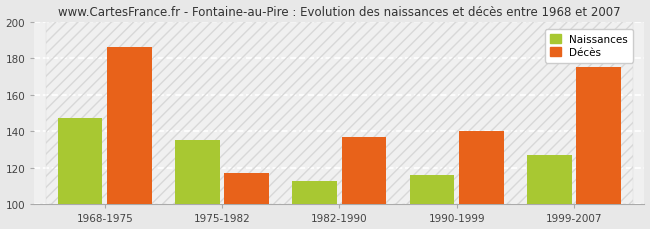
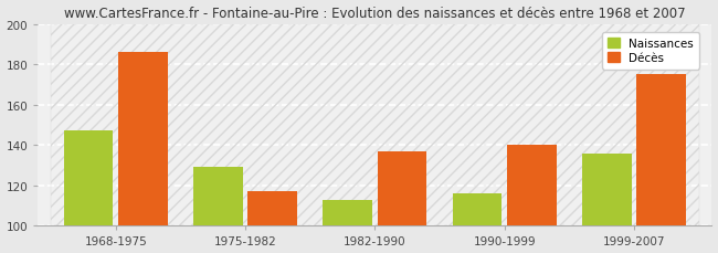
Naissances/1975-1982: 135 -> 129
Naissances/1999-2007: 127 -> 136
